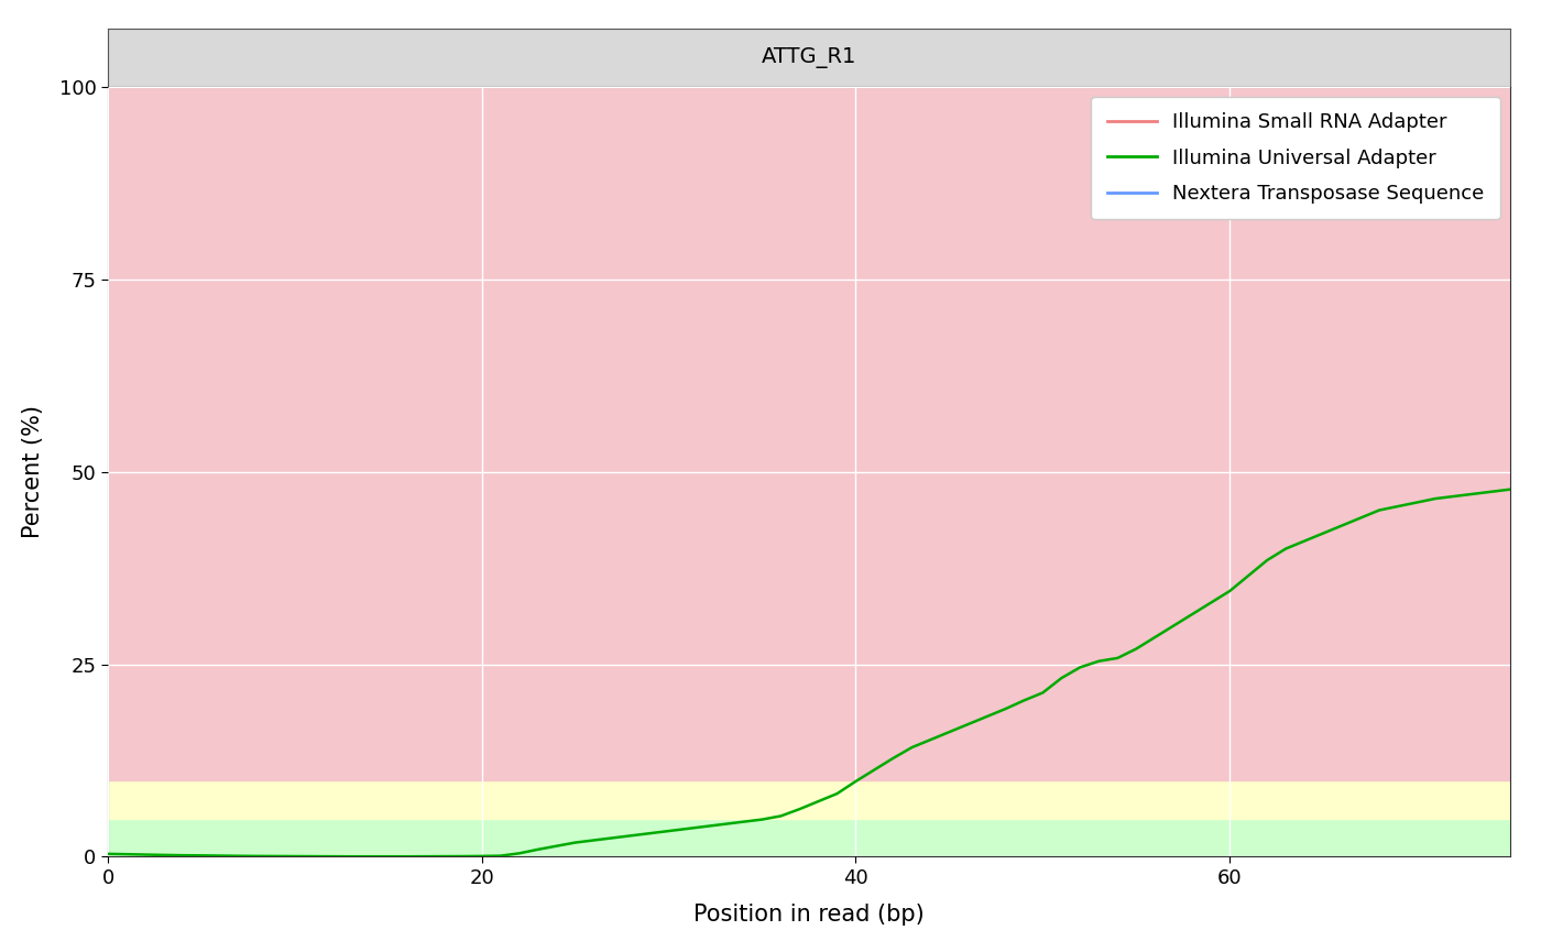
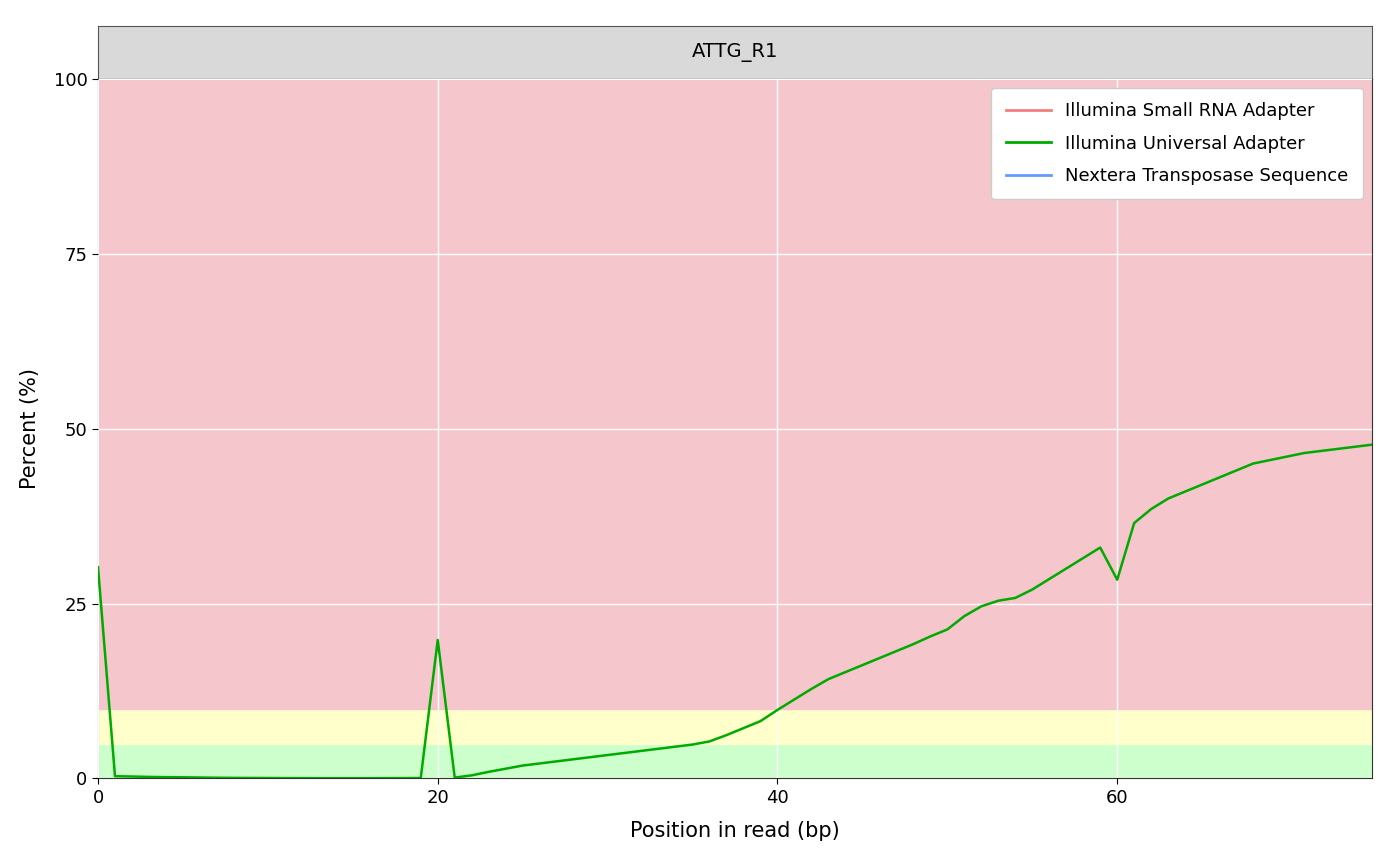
0: 0.4 -> 30.2
20: 0.1 -> 19.8
60: 34.5 -> 28.4
